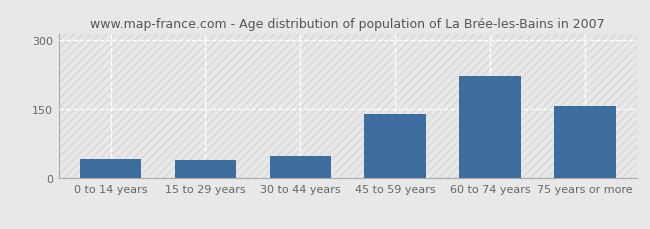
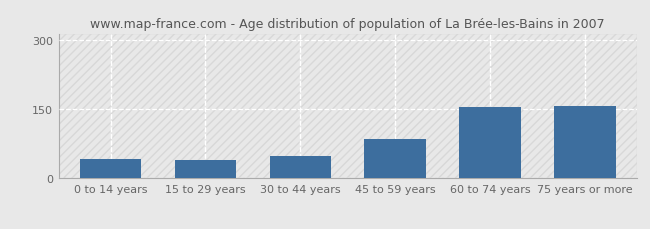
45 to 59 years: 140 -> 85
60 to 74 years: 222 -> 155
